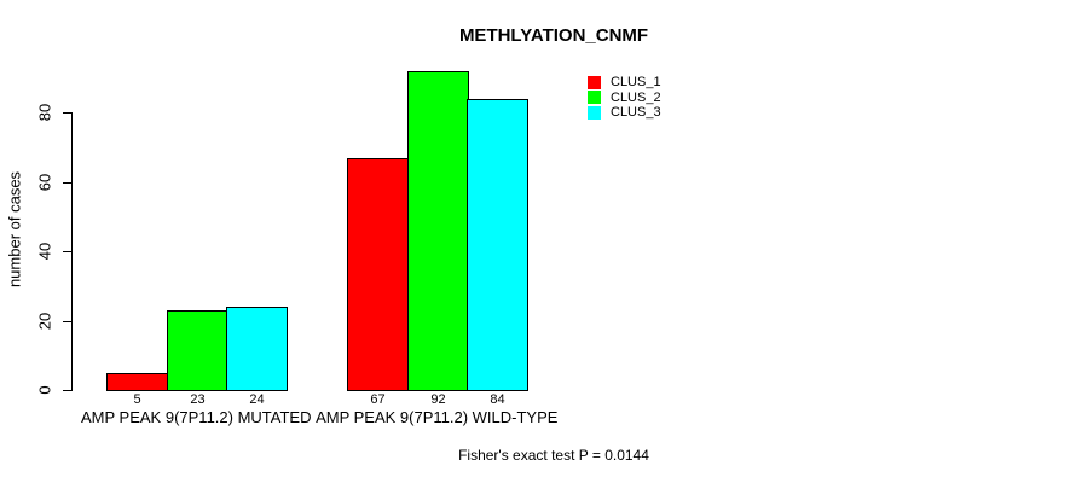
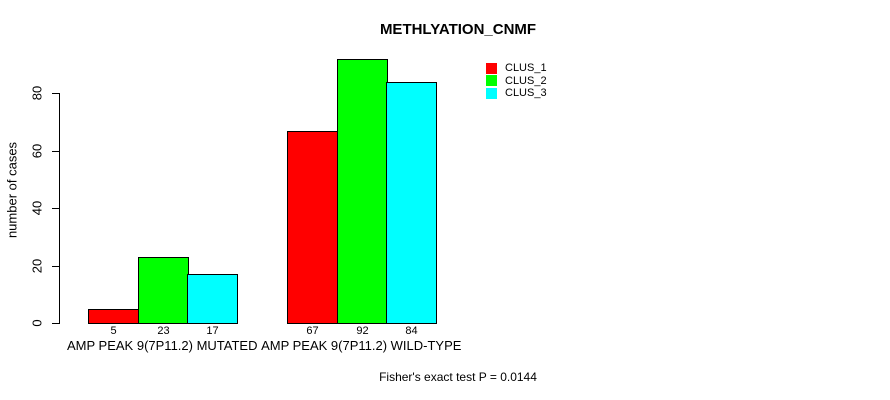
CLUS_3/AMP PEAK 9(7P11.2) MUTATED: 24 -> 17
